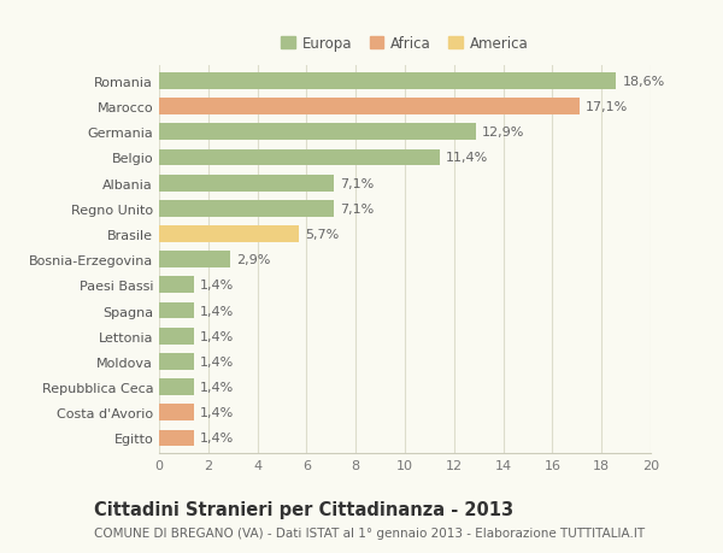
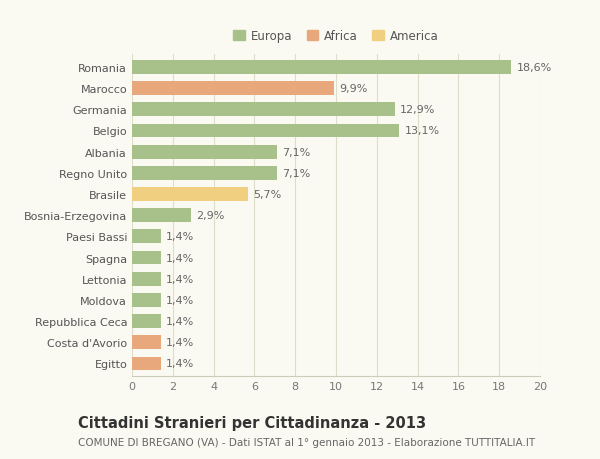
Marocco: 17,1% -> 9,9%
Belgio: 11,4% -> 13,1%
